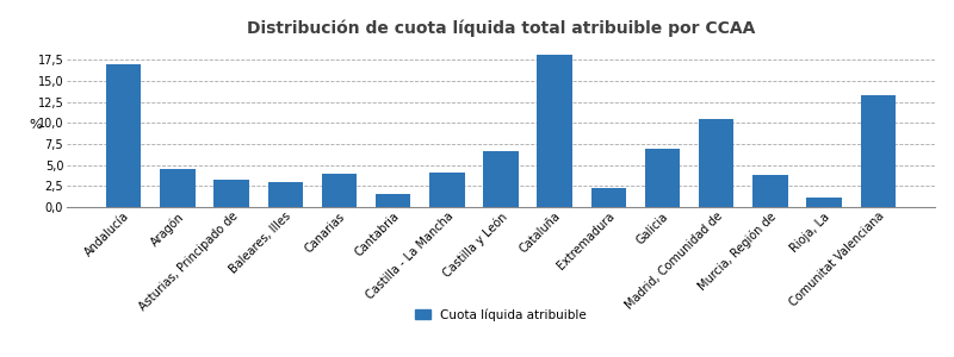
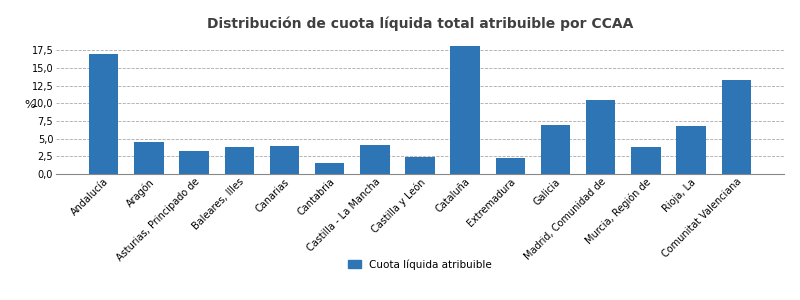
Baleares, Illes: 3,0 -> 3,8
Castilla y León: 6,6 -> 2,4
Rioja, La: 1,2 -> 6,8
